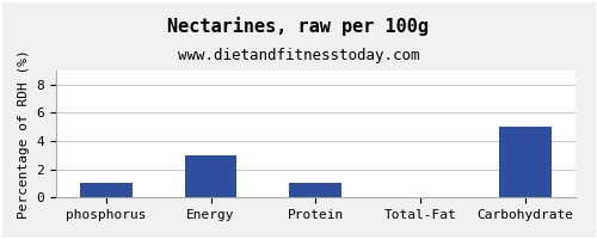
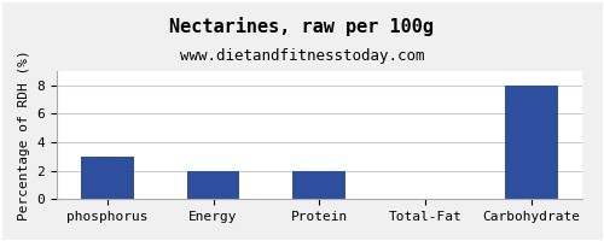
phosphorus: 1 -> 3
Energy: 3 -> 2
Protein: 1 -> 2
Carbohydrate: 5 -> 8
